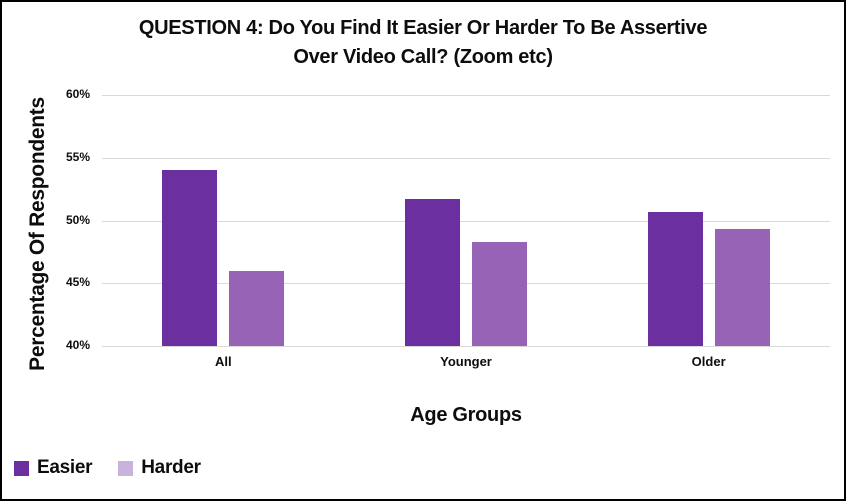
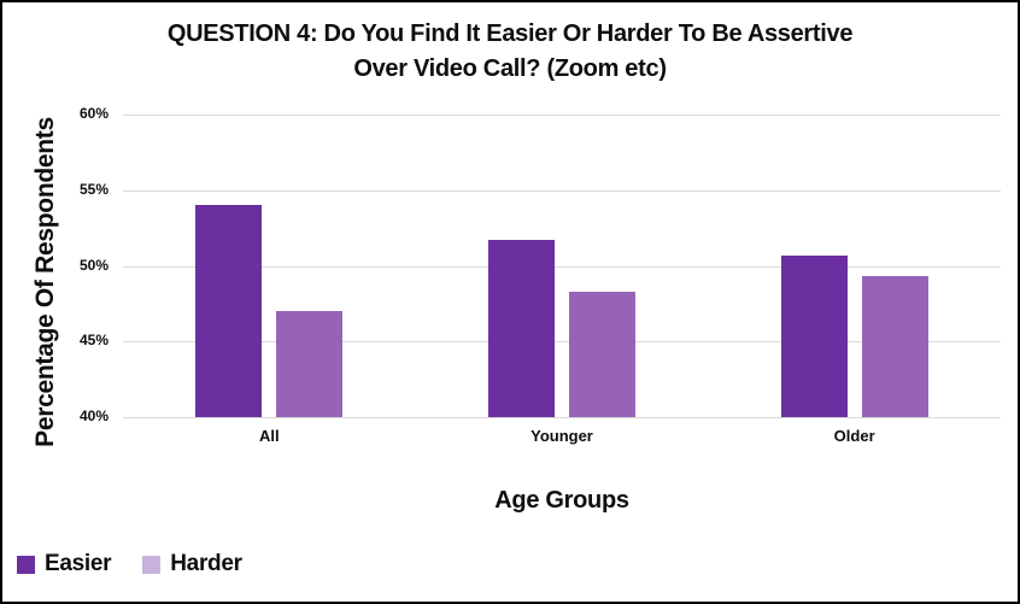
Harder/All: 46.0% -> 47.0%
